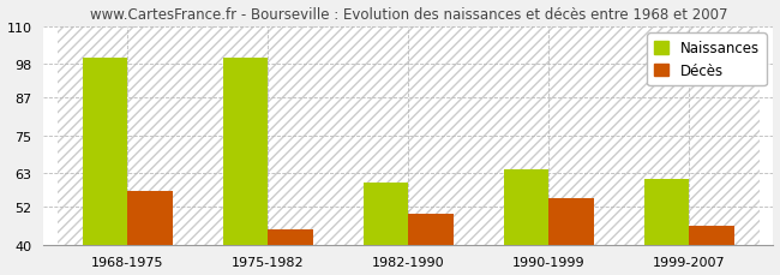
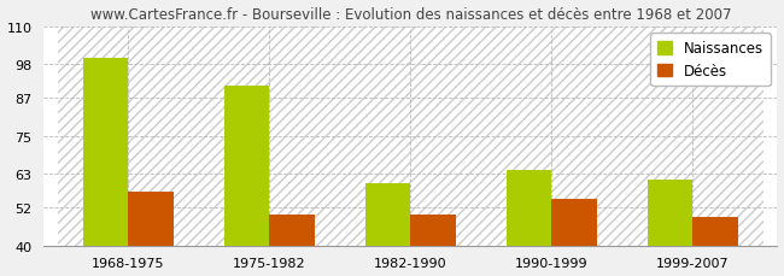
Naissances/1975-1982: 100 -> 91
Décès/1975-1982: 45 -> 50
Décès/1999-2007: 46 -> 49
